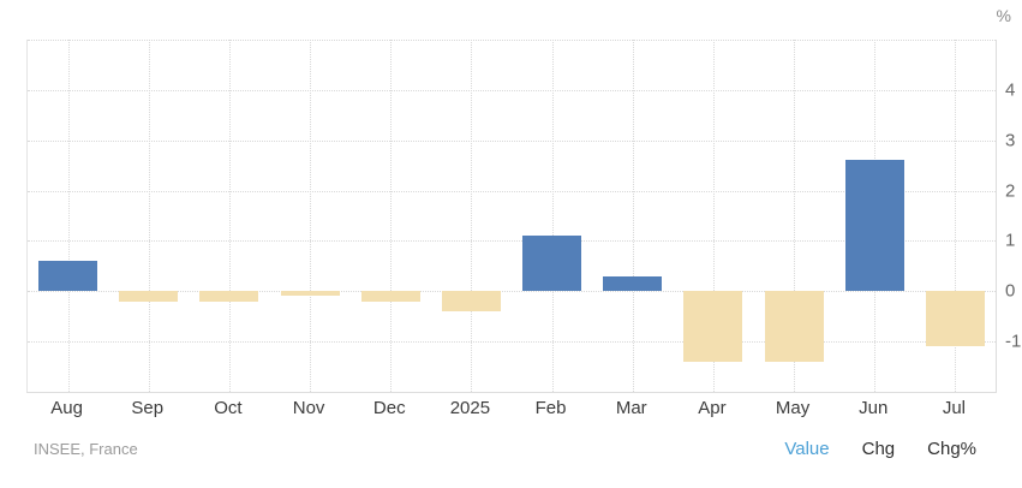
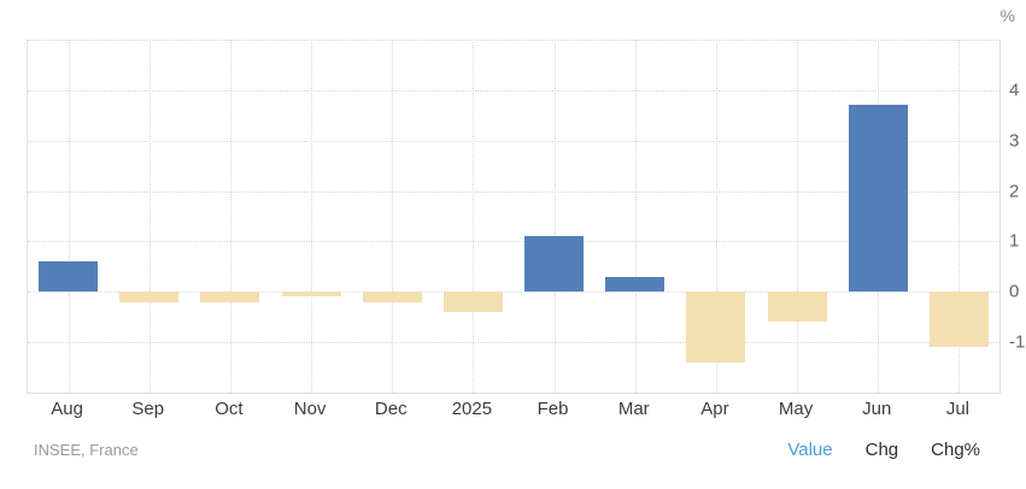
May: -1.4 -> -0.6
Jun: 2.6 -> 3.7
